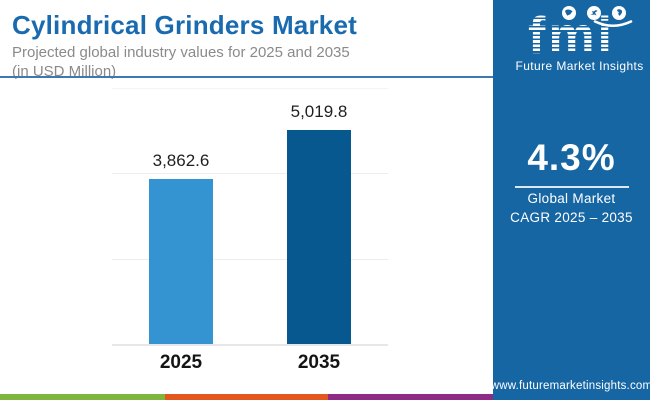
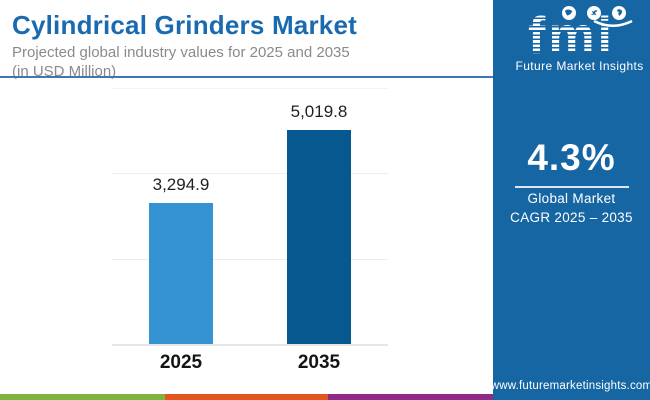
2025: 3,862.6 -> 3,294.9
